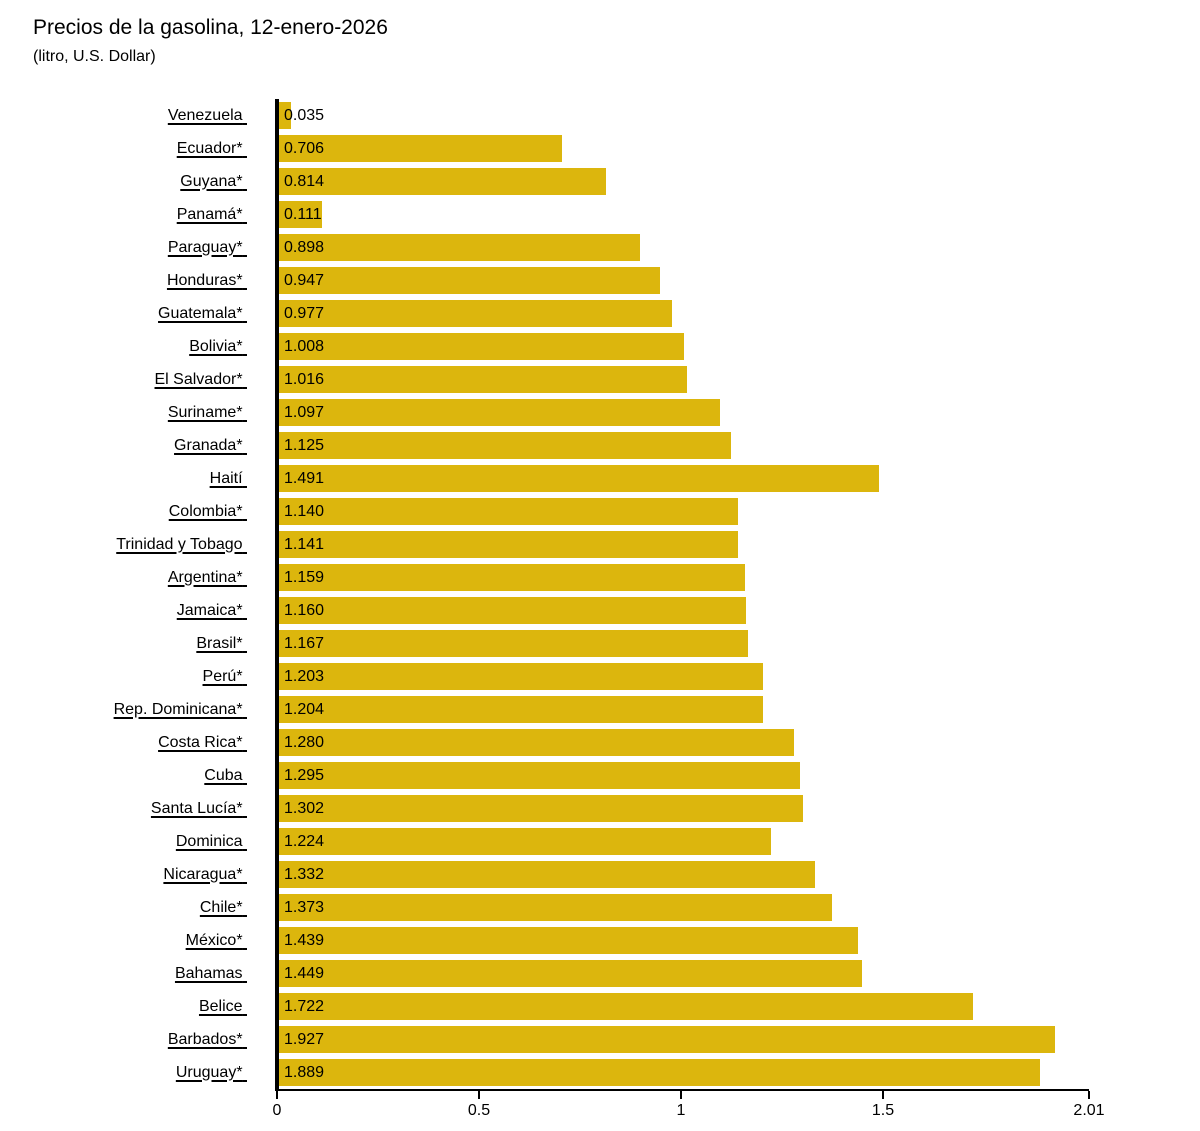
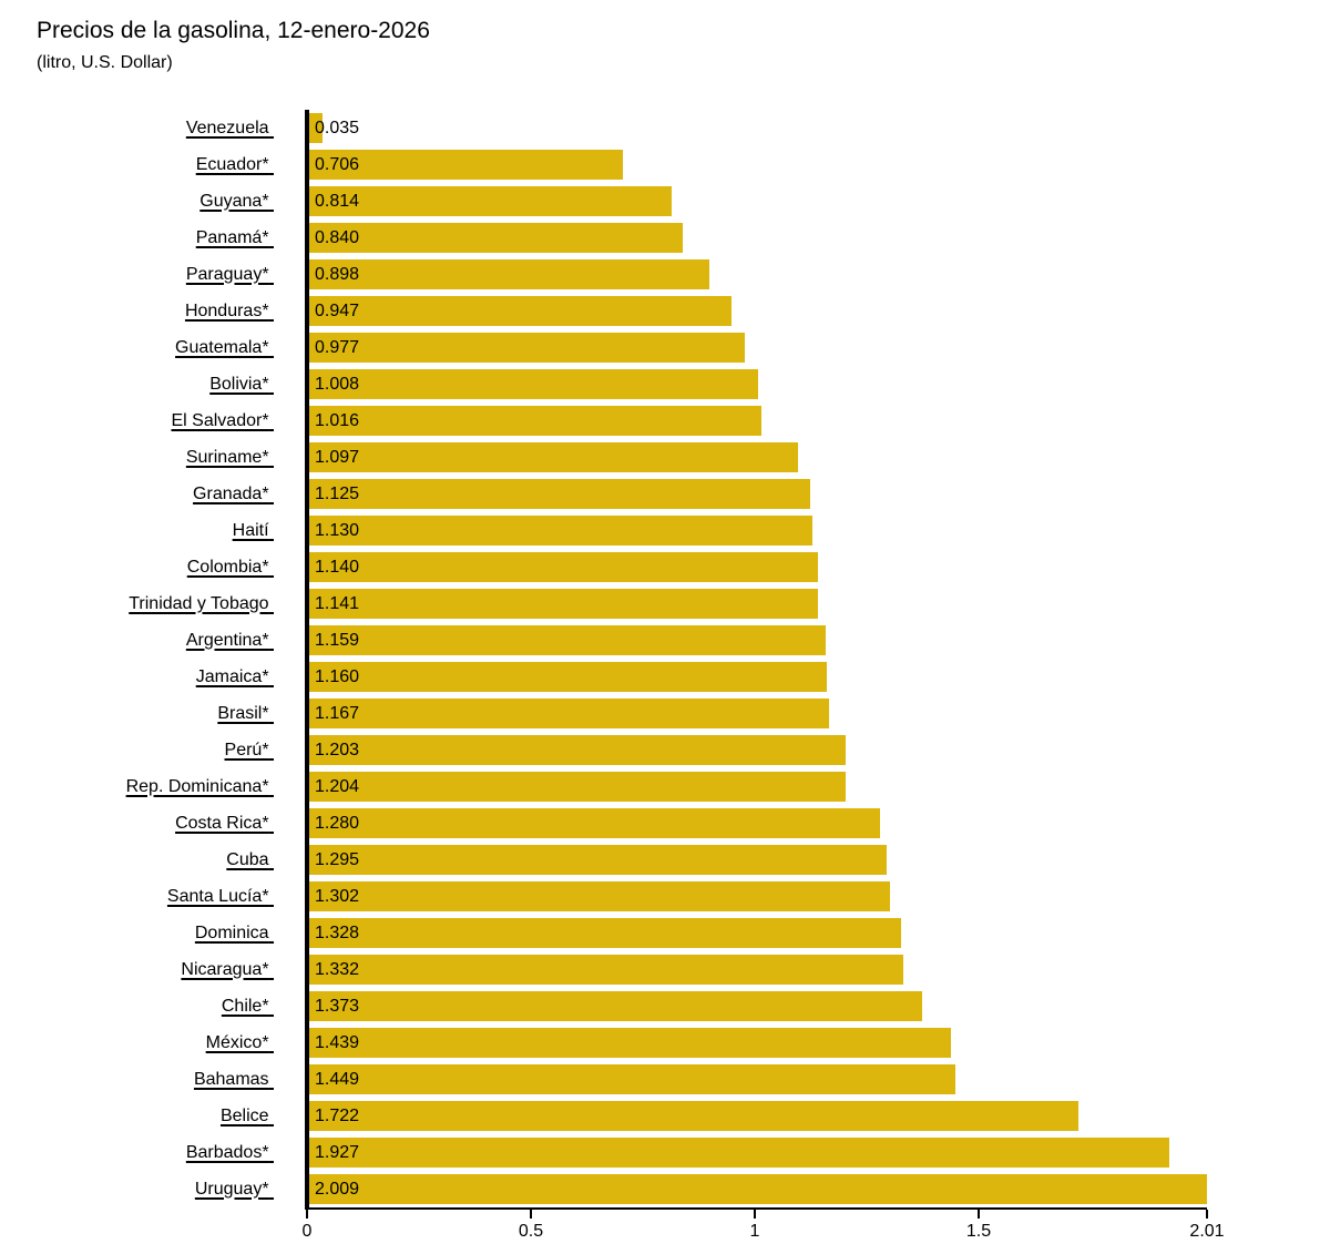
Panamá*: 0.111 -> 0.840
Haití: 1.491 -> 1.130
Dominica: 1.224 -> 1.328
Uruguay*: 1.889 -> 2.009
